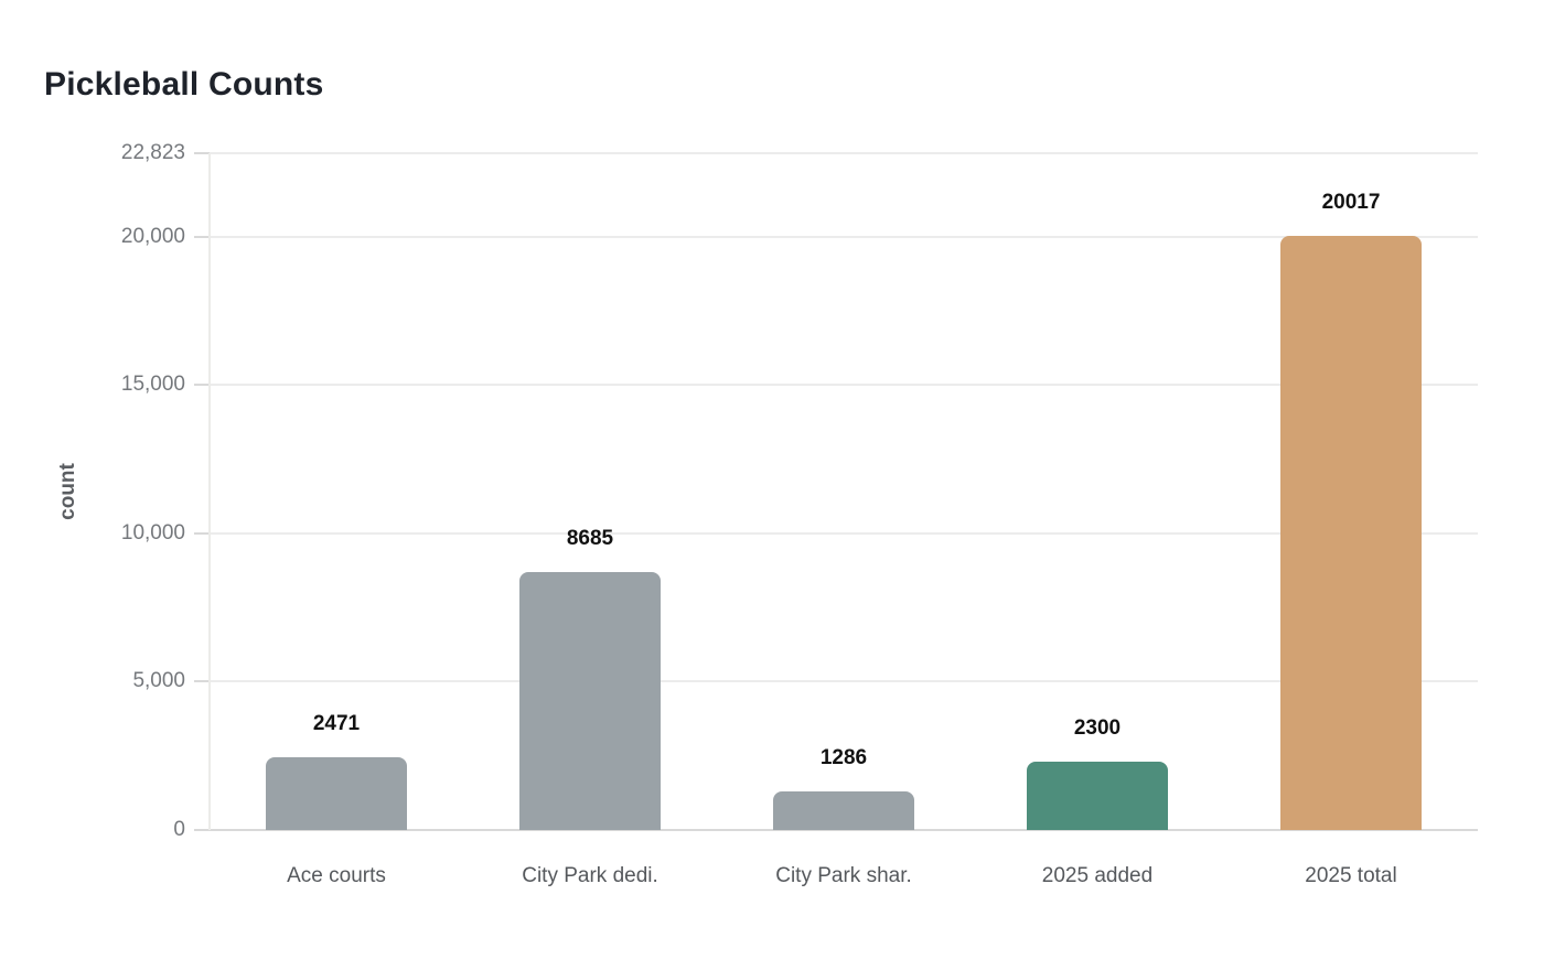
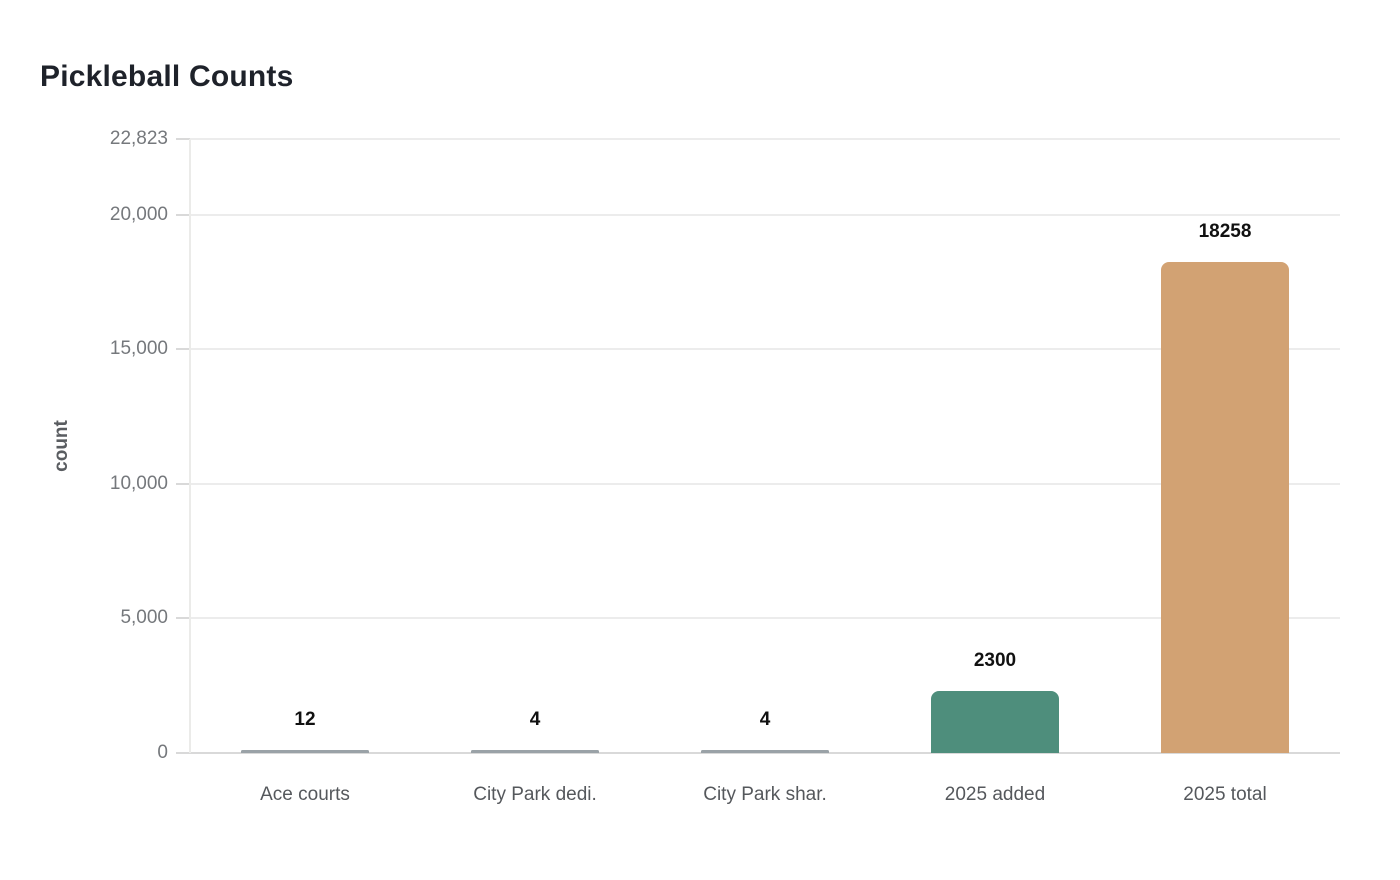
Ace courts: 2471 -> 12
City Park dedi.: 8685 -> 4
City Park shar.: 1286 -> 4
2025 total: 20017 -> 18258
